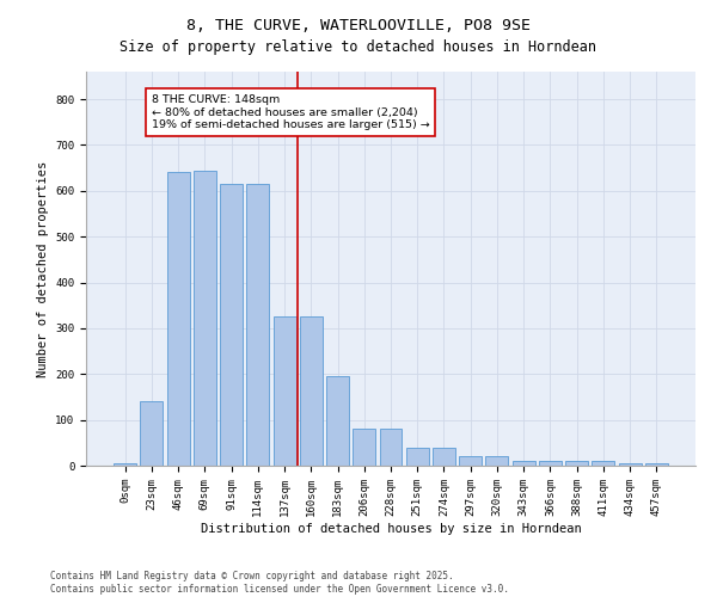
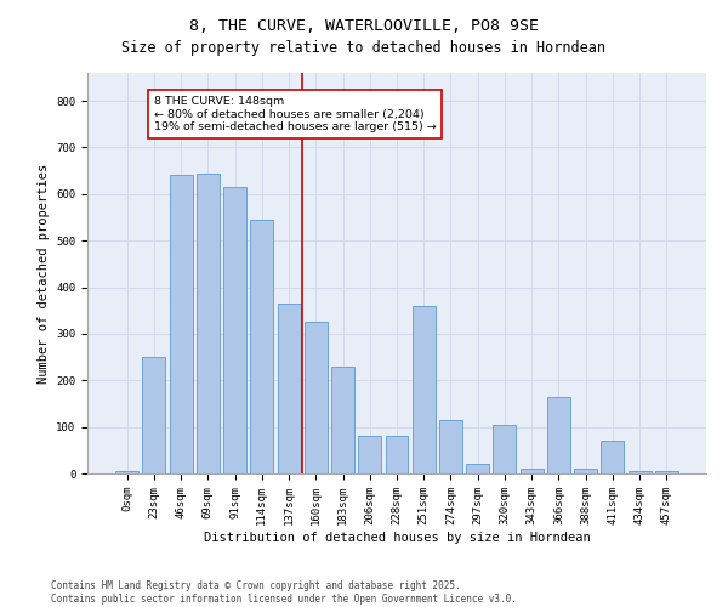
23sqm: 140 -> 250
114sqm: 615 -> 545
137sqm: 325 -> 365
183sqm: 195 -> 230
251sqm: 40 -> 360
274sqm: 38 -> 115
320sqm: 22 -> 105
366sqm: 10 -> 165
411sqm: 10 -> 70
